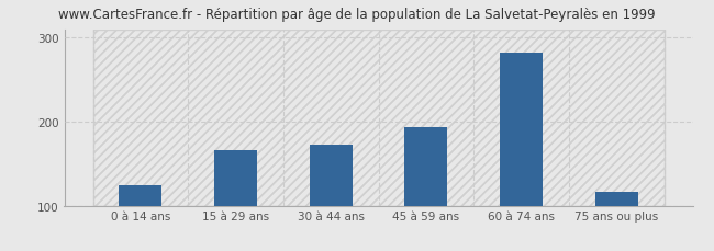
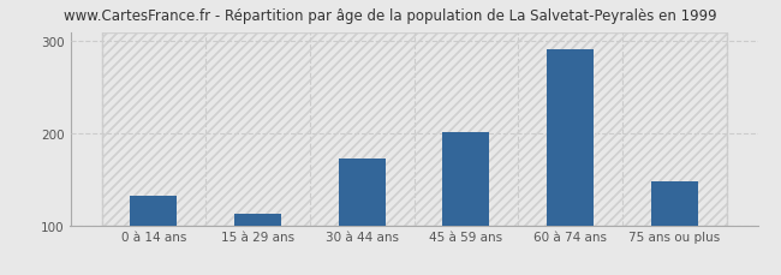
0 à 14 ans: 124 -> 132
15 à 29 ans: 166 -> 112
45 à 59 ans: 194 -> 201
60 à 74 ans: 282 -> 291
75 ans ou plus: 116 -> 148
